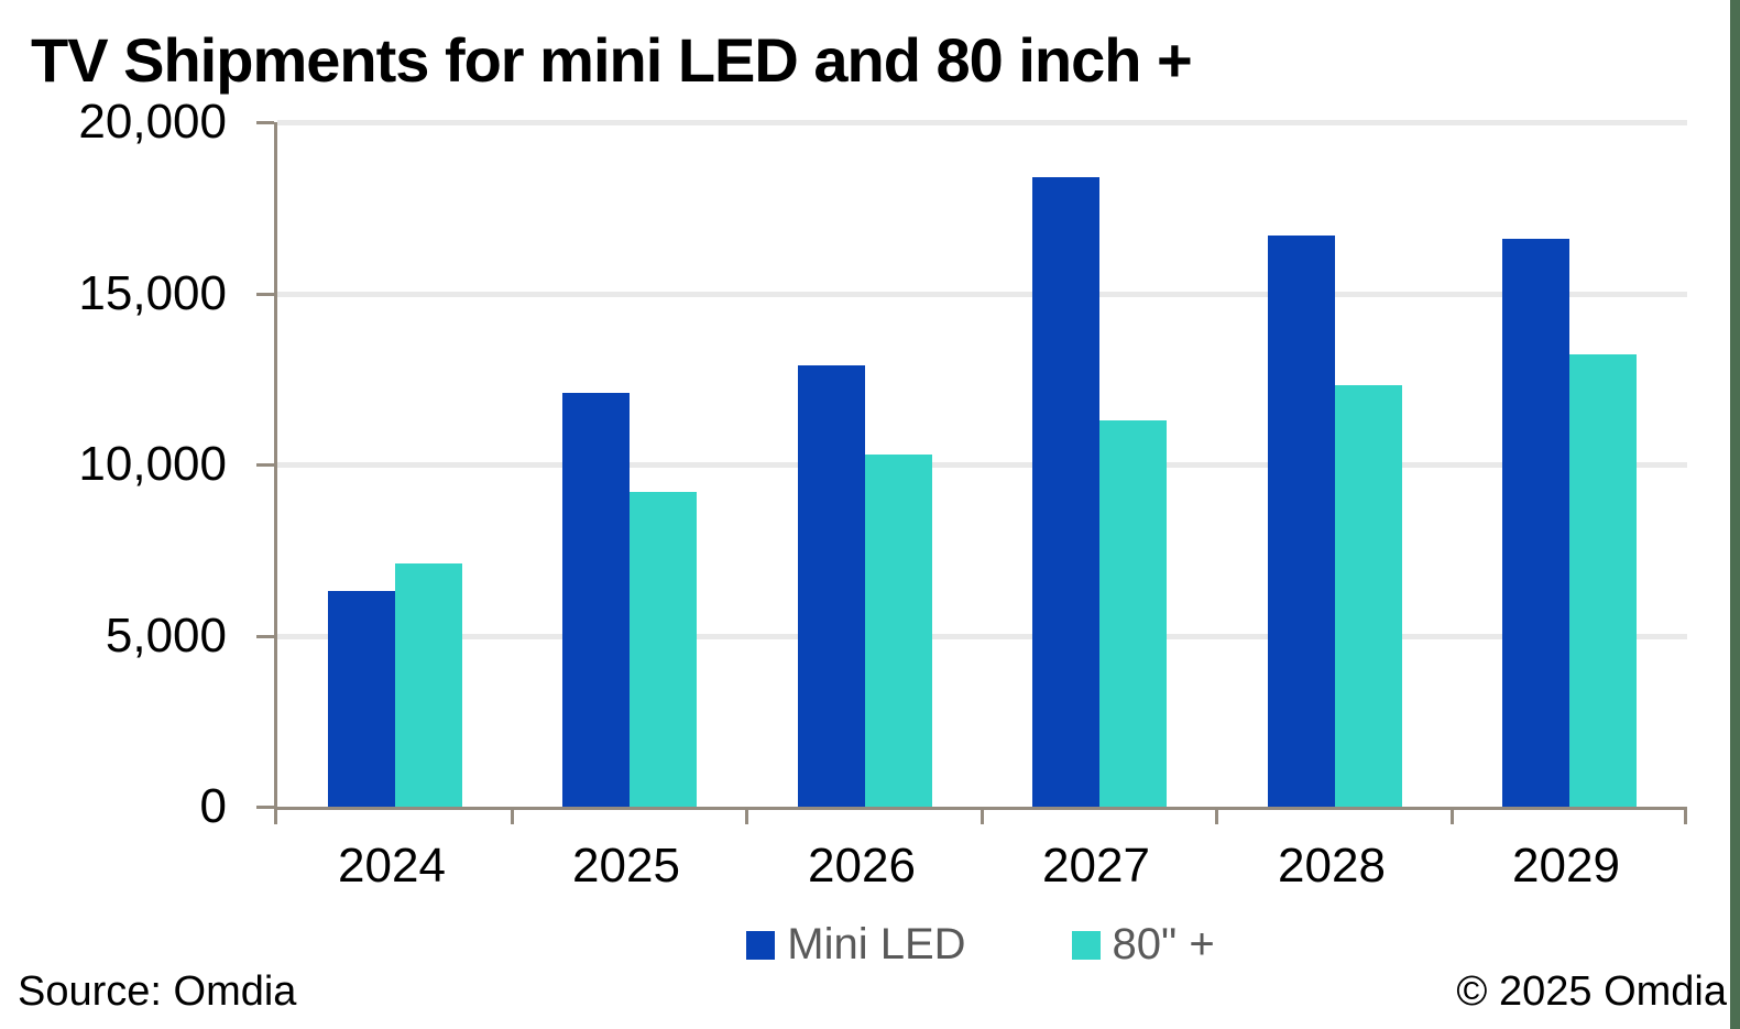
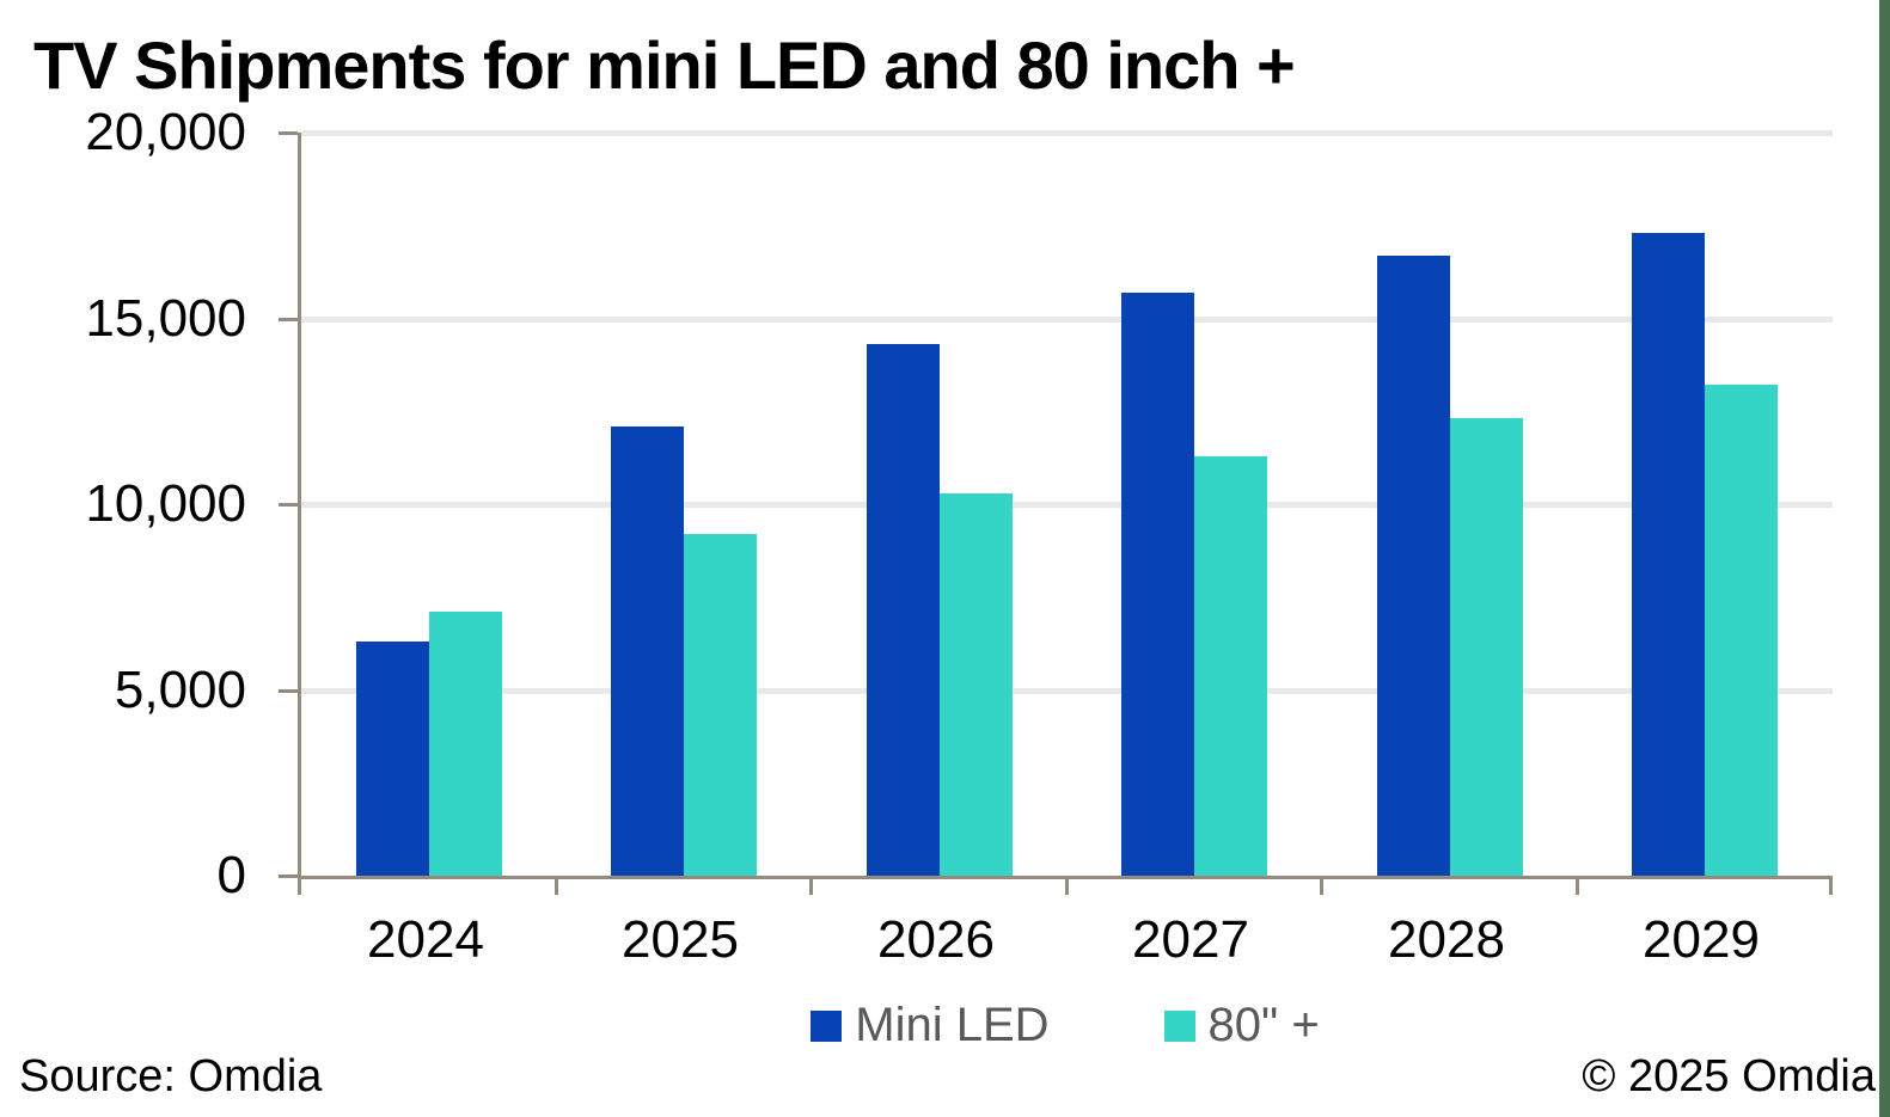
Mini LED/2026: 12900 -> 14300
Mini LED/2027: 18400 -> 15700
Mini LED/2029: 16600 -> 17300
